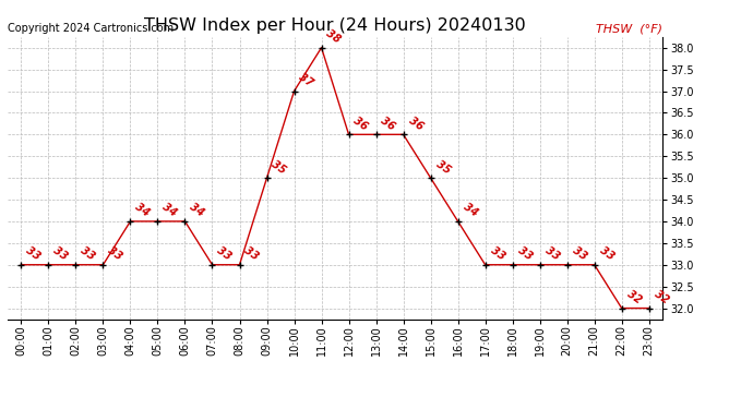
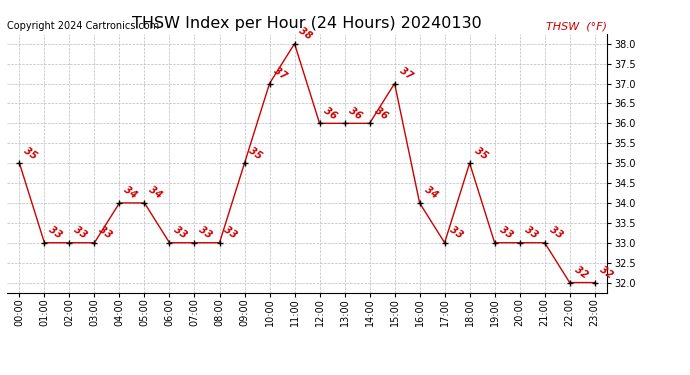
00:00: 33 -> 35
06:00: 34 -> 33
15:00: 35 -> 37
18:00: 33 -> 35
